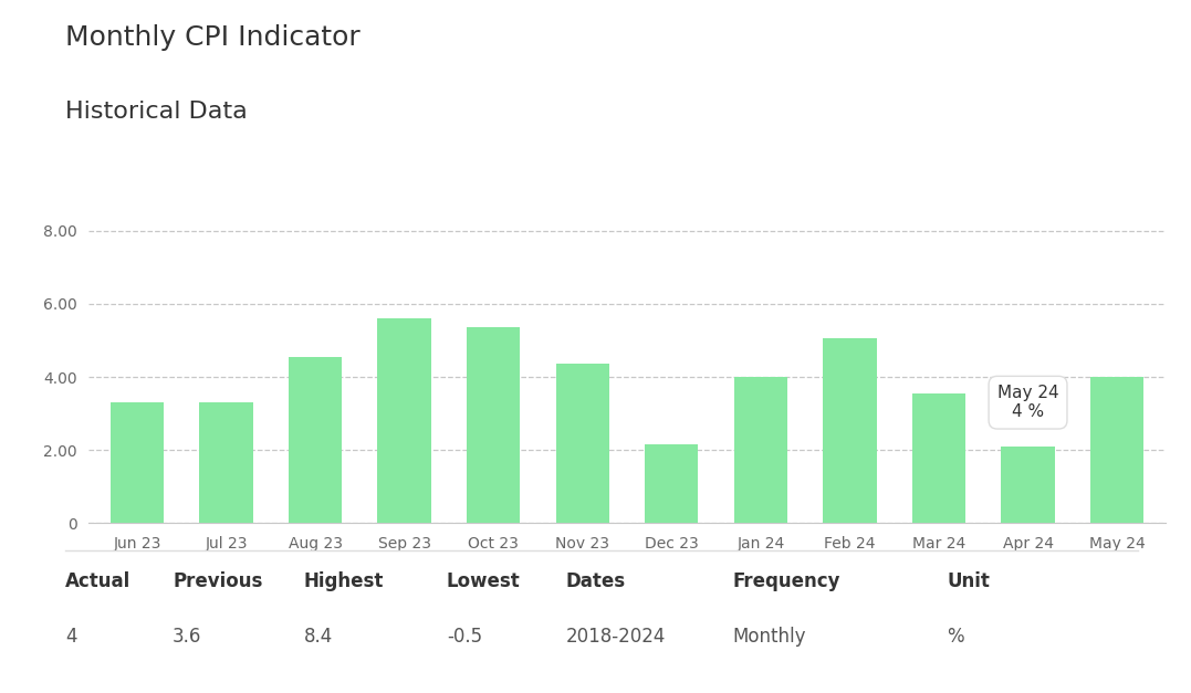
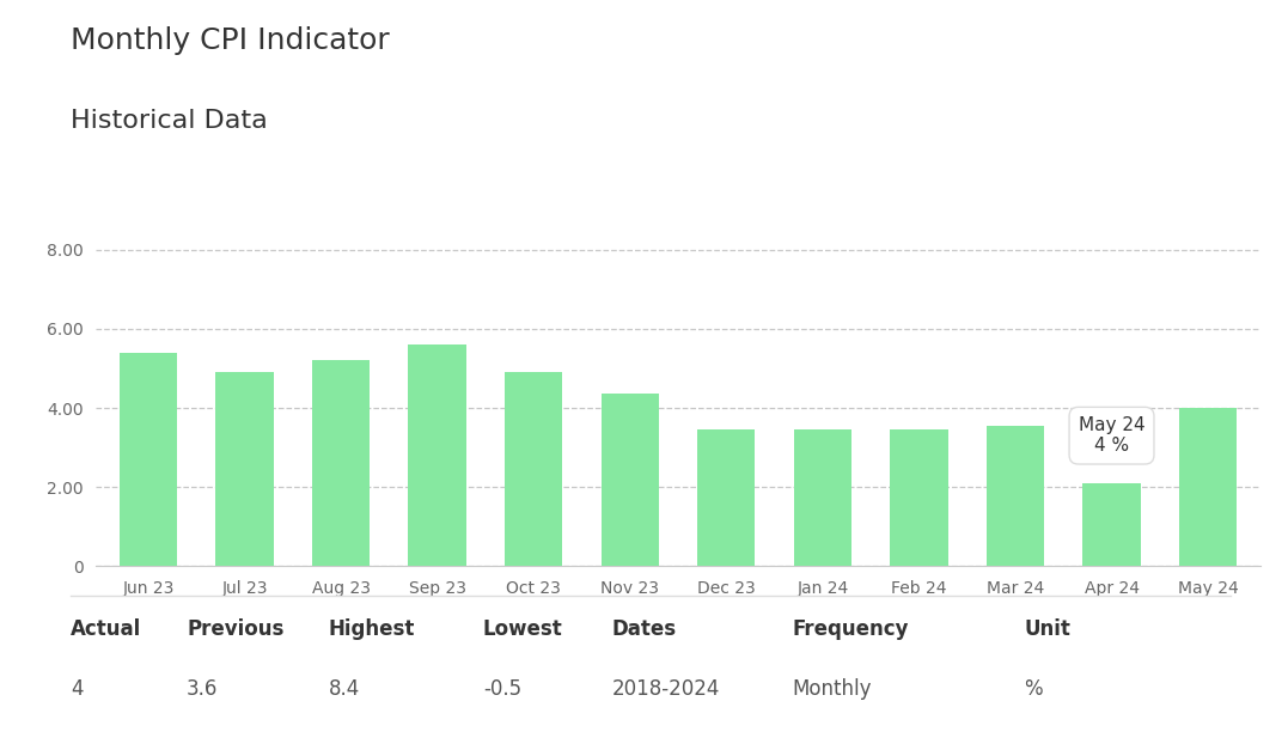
Jun 23: 3.30 -> 5.40
Jul 23: 3.30 -> 4.90
Aug 23: 4.55 -> 5.20
Oct 23: 5.35 -> 4.90
Dec 23: 2.15 -> 3.45
Jan 24: 4.00 -> 3.45
Feb 24: 5.05 -> 3.45
